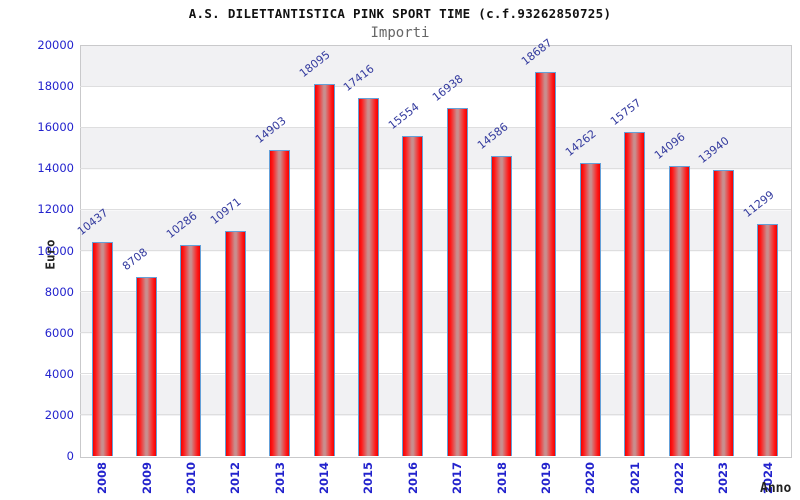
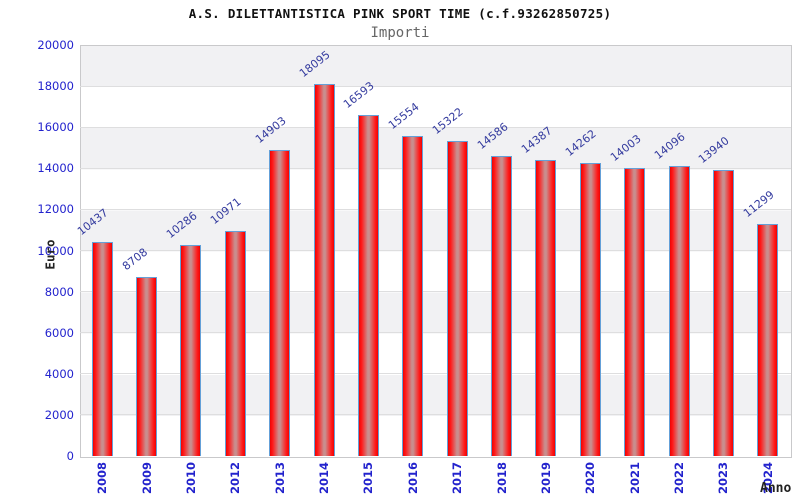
2015: 17416 -> 16593
2017: 16938 -> 15322
2019: 18687 -> 14387
2021: 15757 -> 14003
